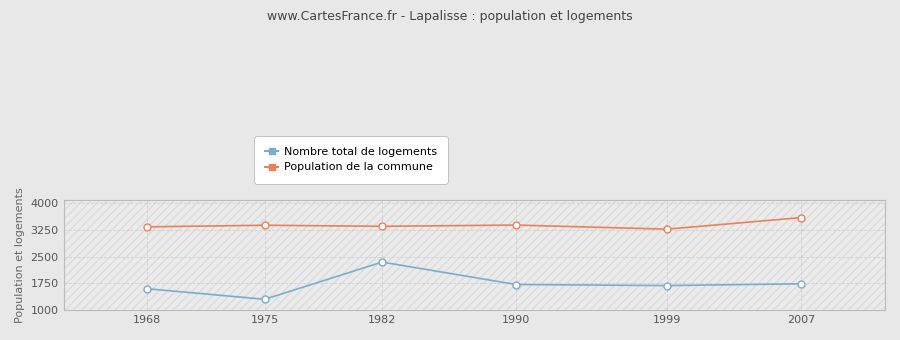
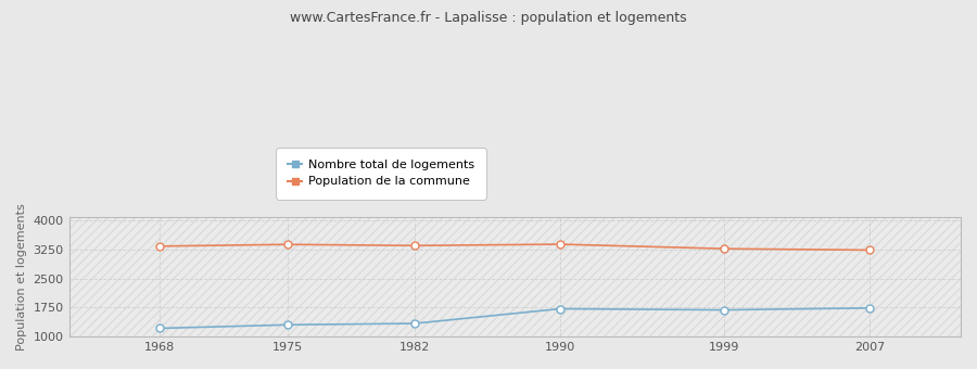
Nombre total de logements/1968: 1600 -> 1220
Nombre total de logements/1982: 2350 -> 1340
Population de la commune/2007: 3600 -> 3240
